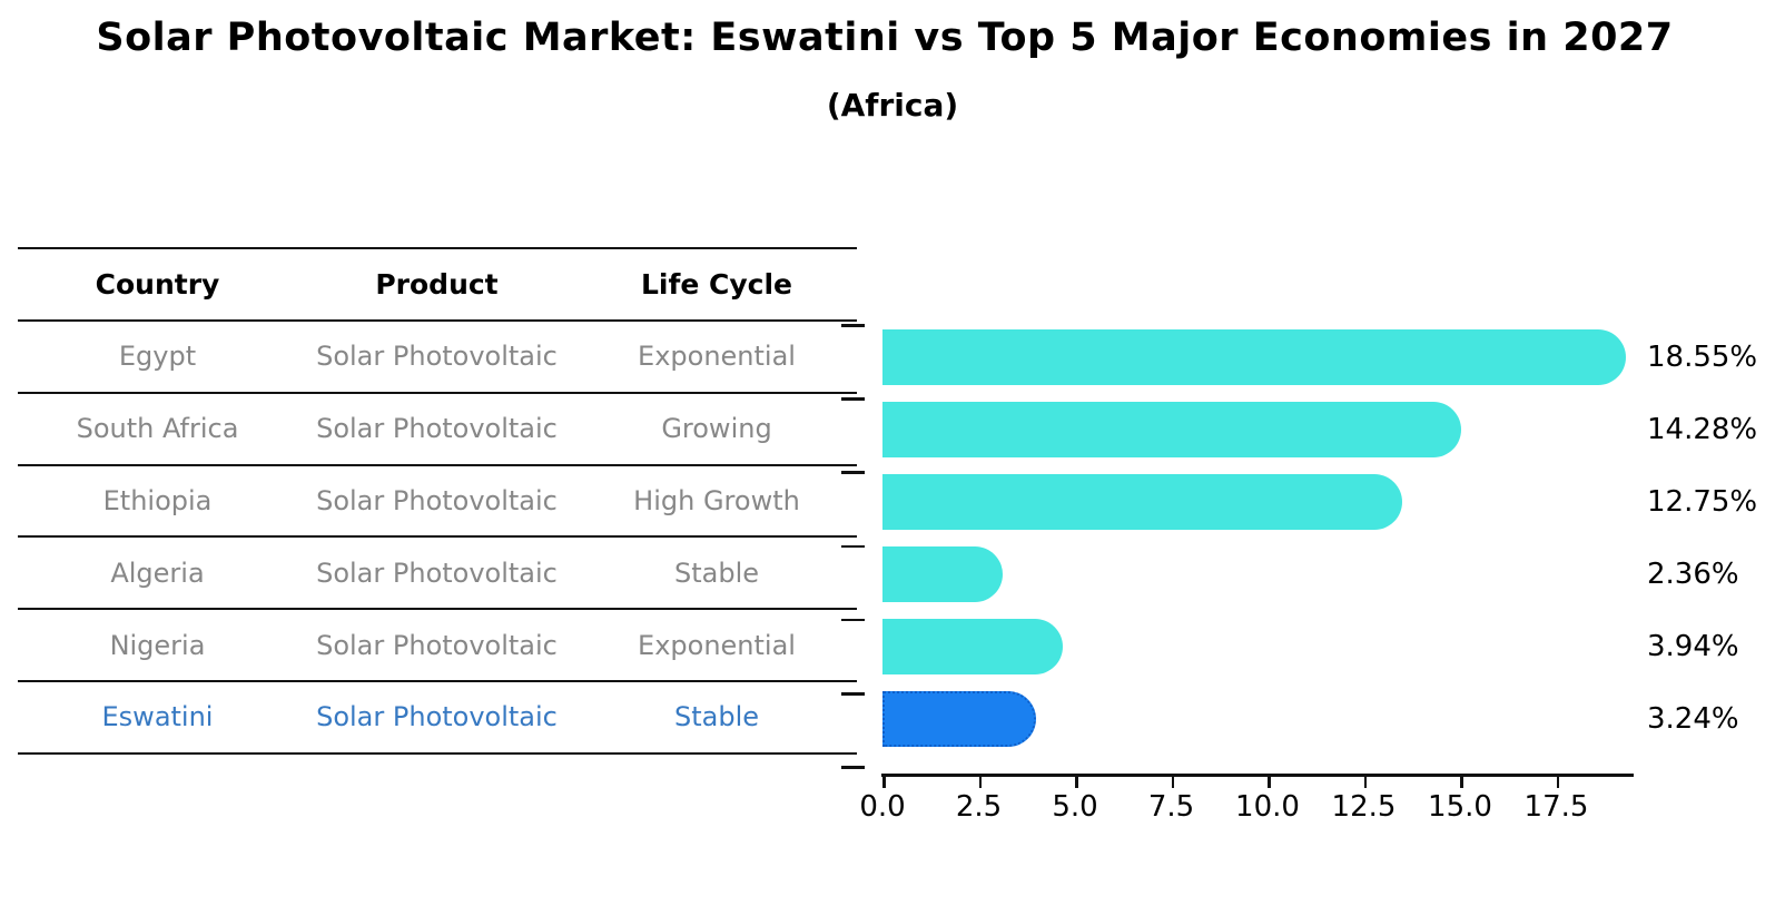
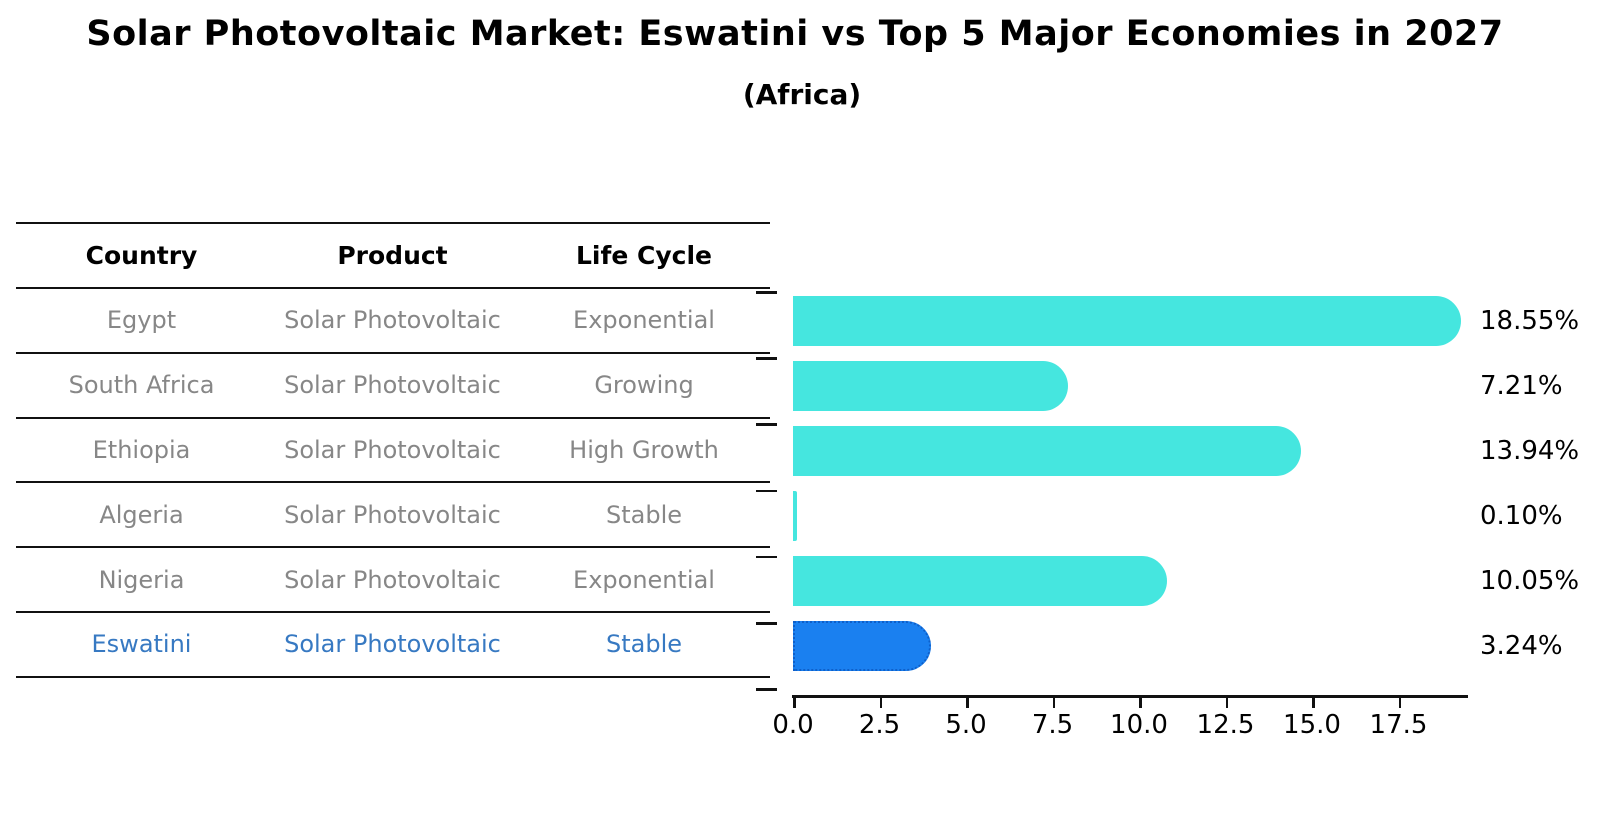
South Africa: 14.28% -> 7.21%
Ethiopia: 12.75% -> 13.94%
Algeria: 2.36% -> 0.10%
Nigeria: 3.94% -> 10.05%
